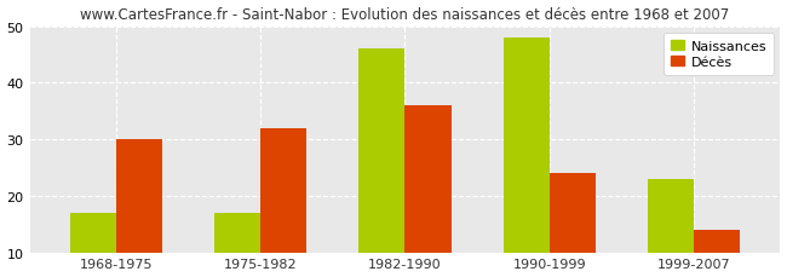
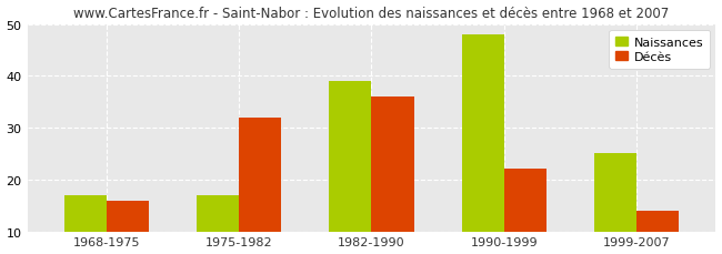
Décès/1968-1975: 30 -> 16
Naissances/1982-1990: 46 -> 39
Décès/1990-1999: 24 -> 22
Naissances/1999-2007: 23 -> 25
